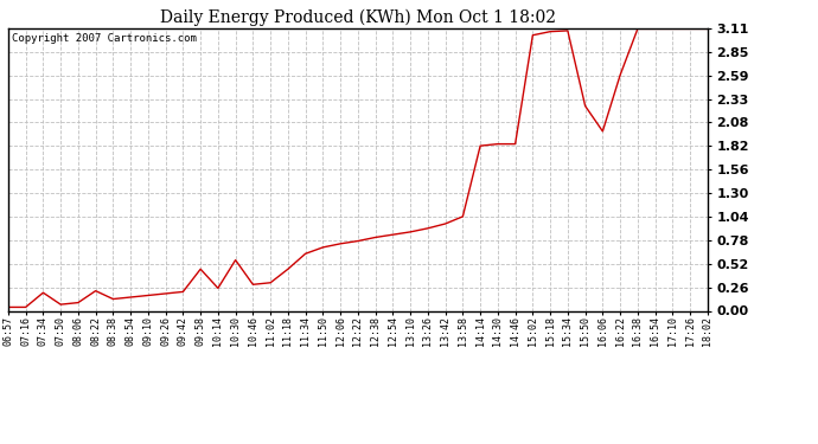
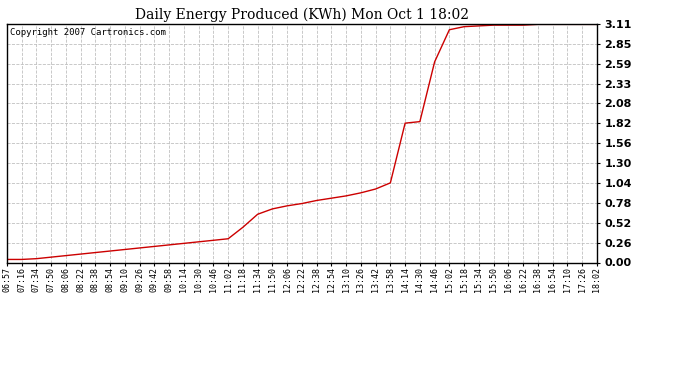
07:34: 0.20 -> 0.05
08:22: 0.22 -> 0.11
09:58: 0.46 -> 0.23
10:30: 0.56 -> 0.27
14:46: 1.84 -> 2.62
15:50: 2.26 -> 3.10
16:06: 1.98 -> 3.10
16:22: 2.60 -> 3.10
